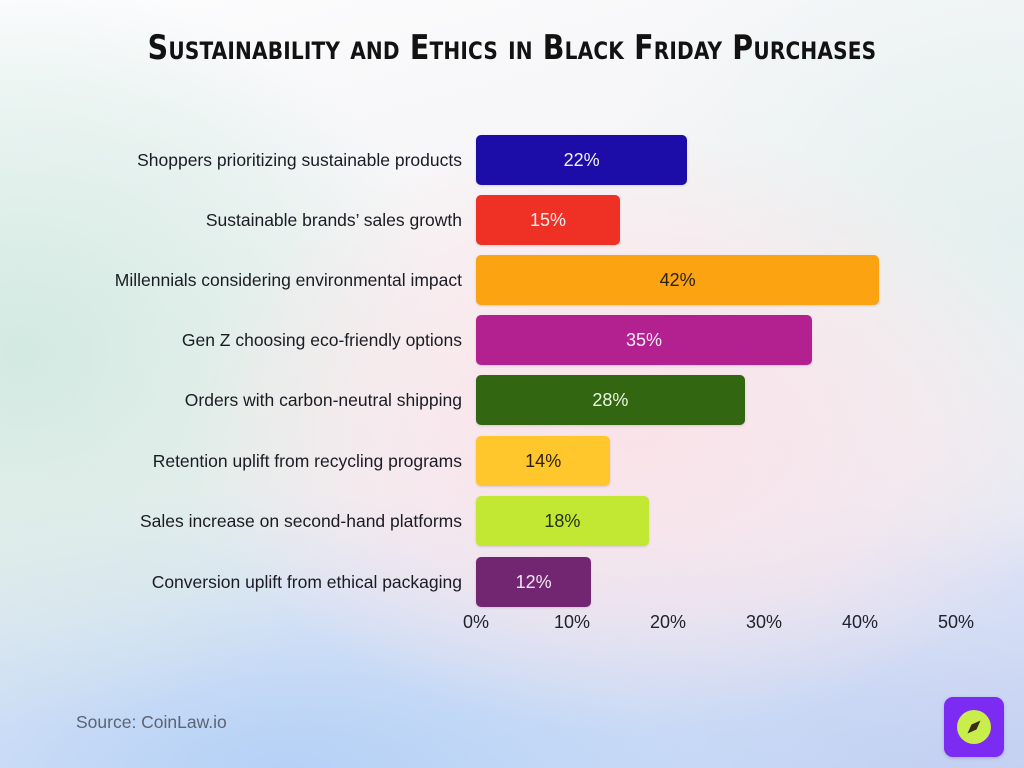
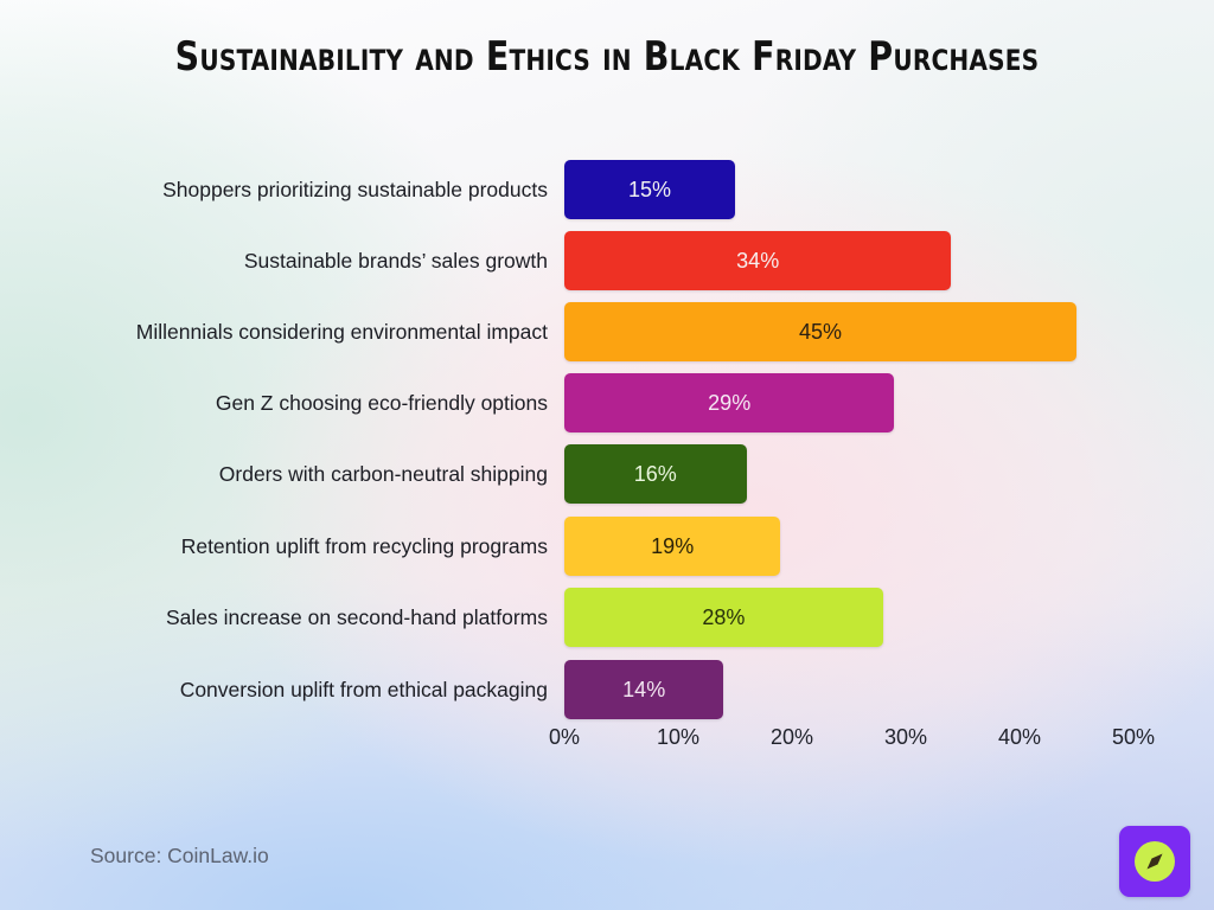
Shoppers prioritizing sustainable products: 22% -> 15%
Sustainable brands’ sales growth: 15% -> 34%
Millennials considering environmental impact: 42% -> 45%
Gen Z choosing eco-friendly options: 35% -> 29%
Orders with carbon-neutral shipping: 28% -> 16%
Retention uplift from recycling programs: 14% -> 19%
Sales increase on second-hand platforms: 18% -> 28%
Conversion uplift from ethical packaging: 12% -> 14%
